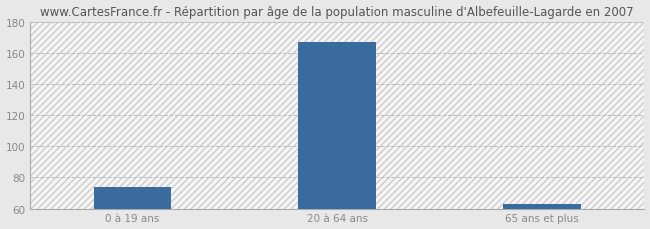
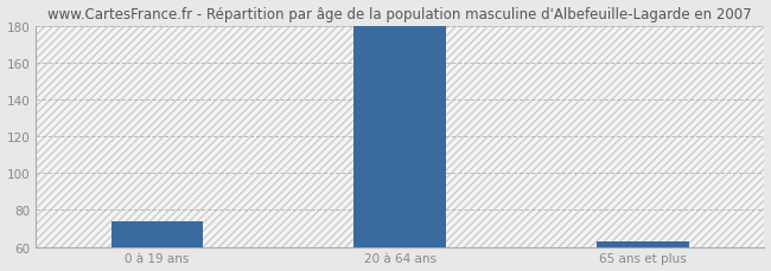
20 à 64 ans: 167 -> 180
